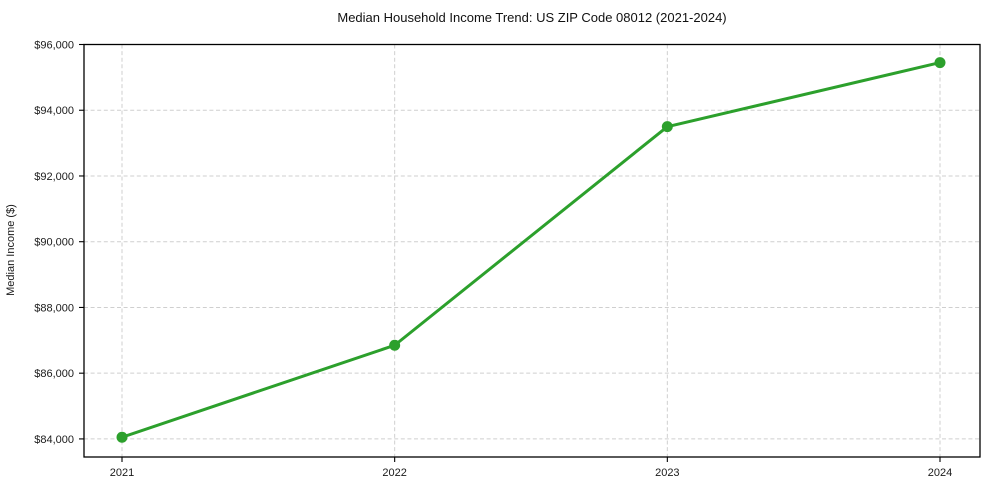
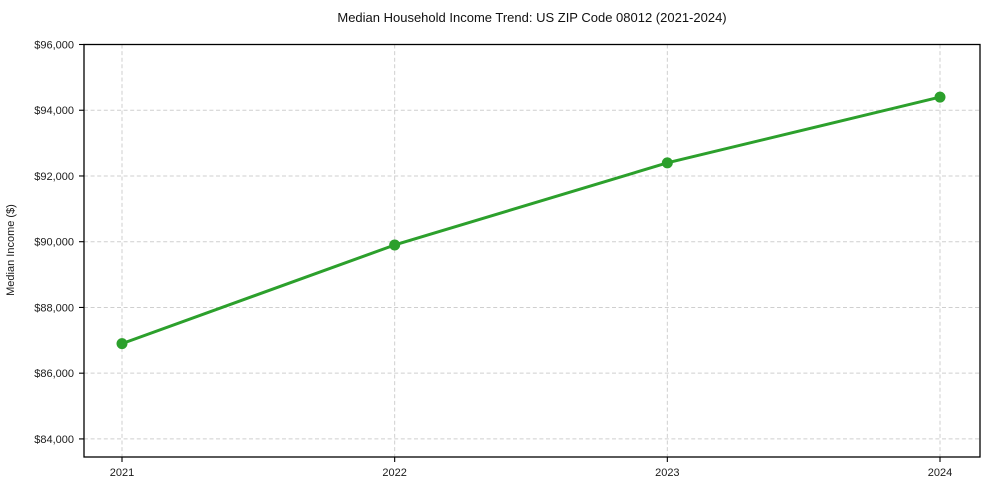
2021: $84000 -> $86900
2022: $86800 -> $89900
2023: $93500 -> $92400
2024: $95400 -> $94400
